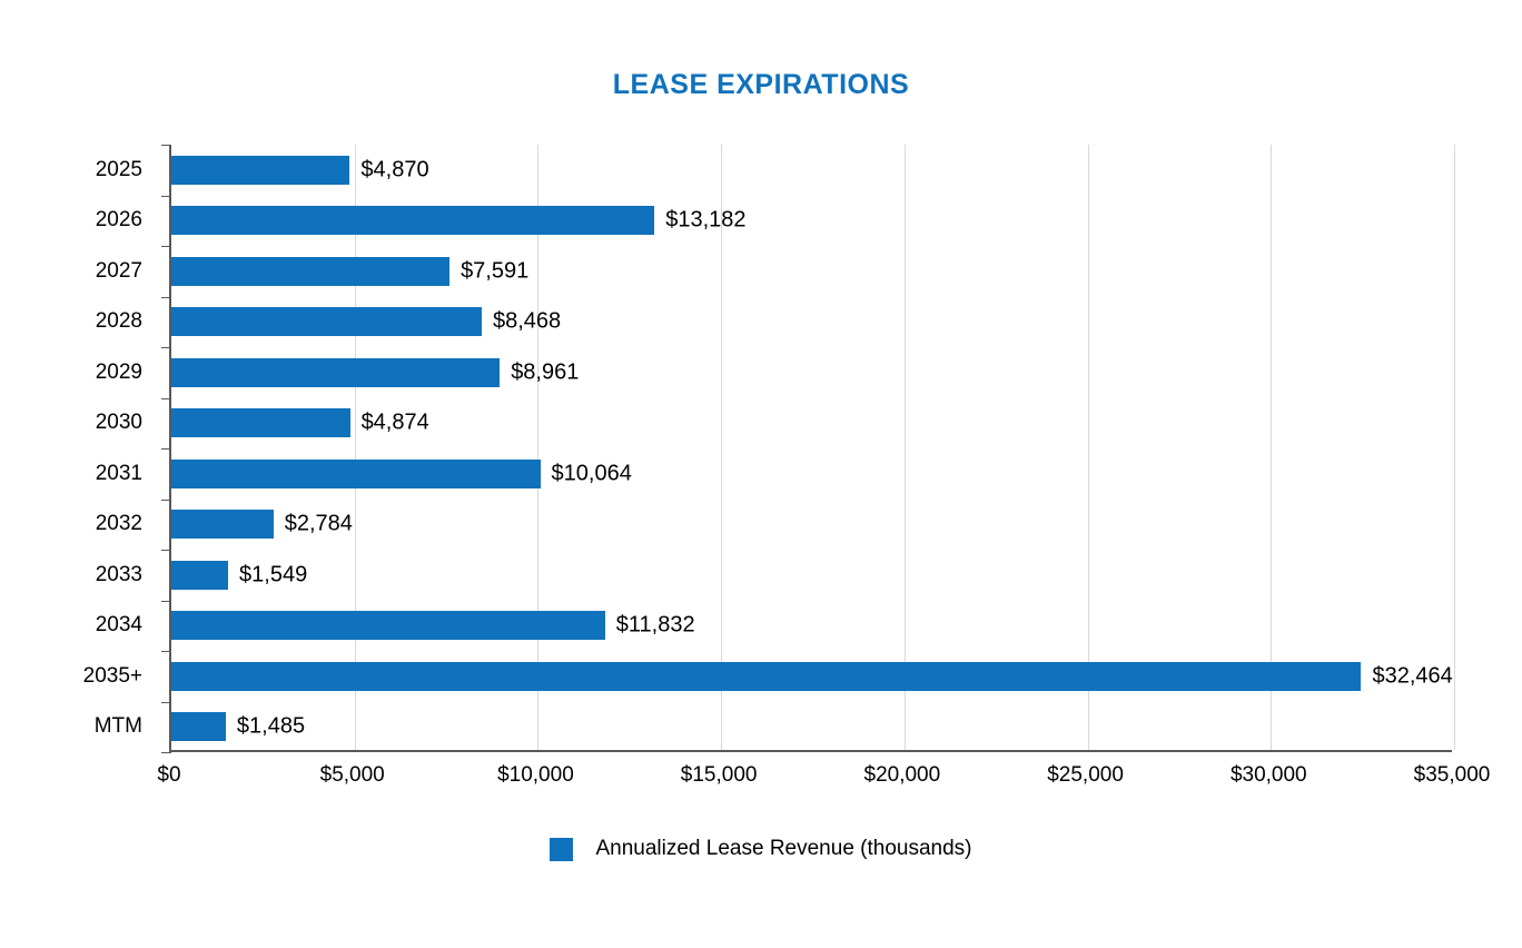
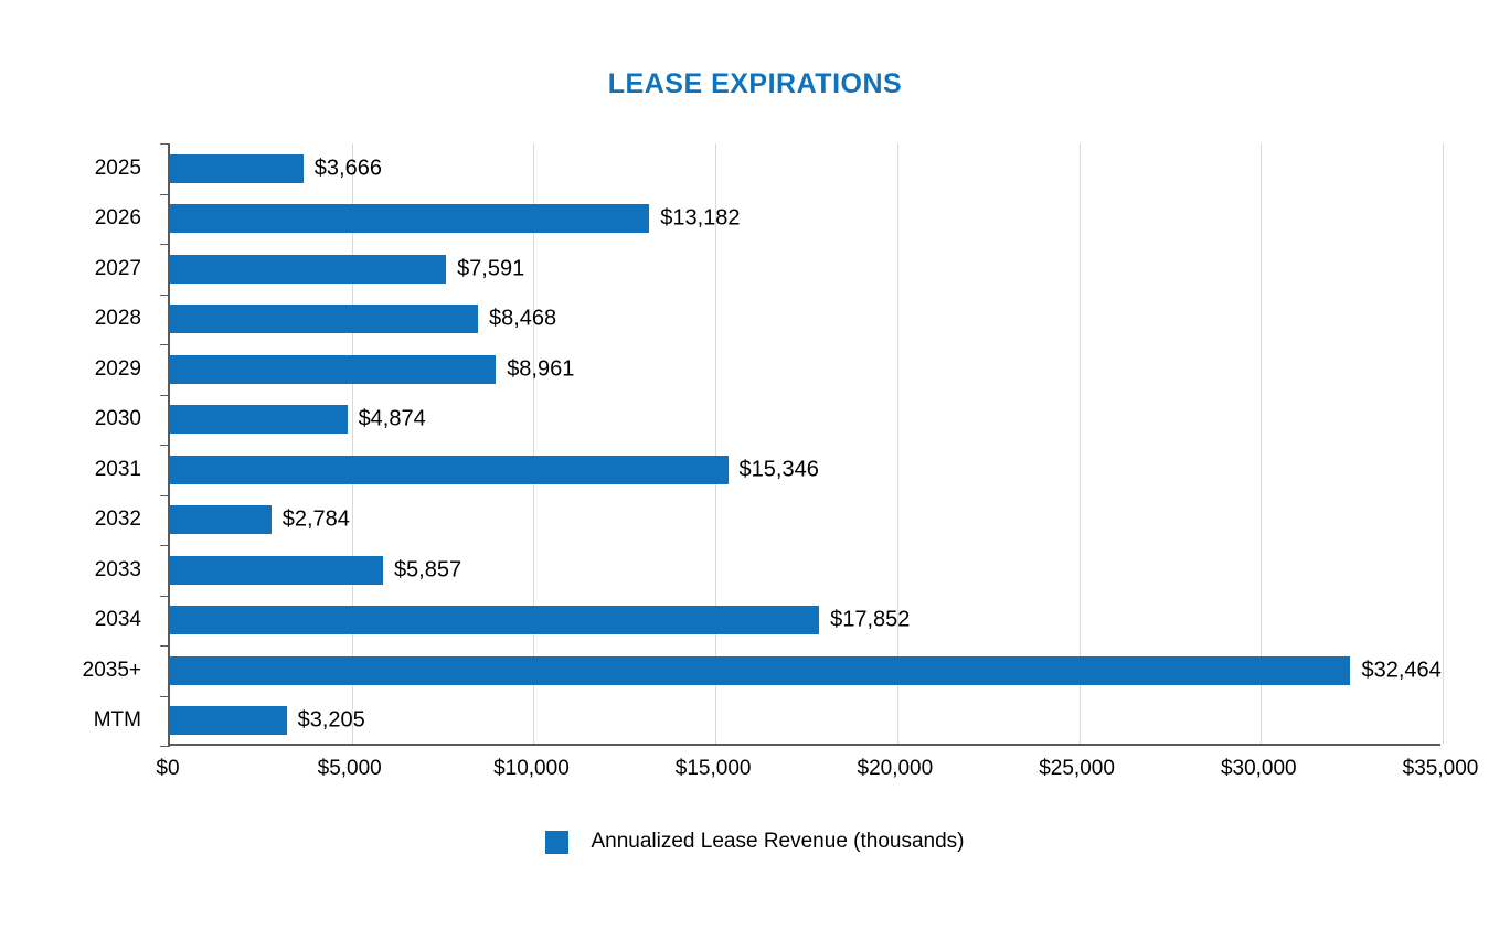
2025: $4,870 -> $3,666
2031: $10,064 -> $15,346
2033: $1,549 -> $5,857
2034: $11,832 -> $17,852
MTM: $1,485 -> $3,205
